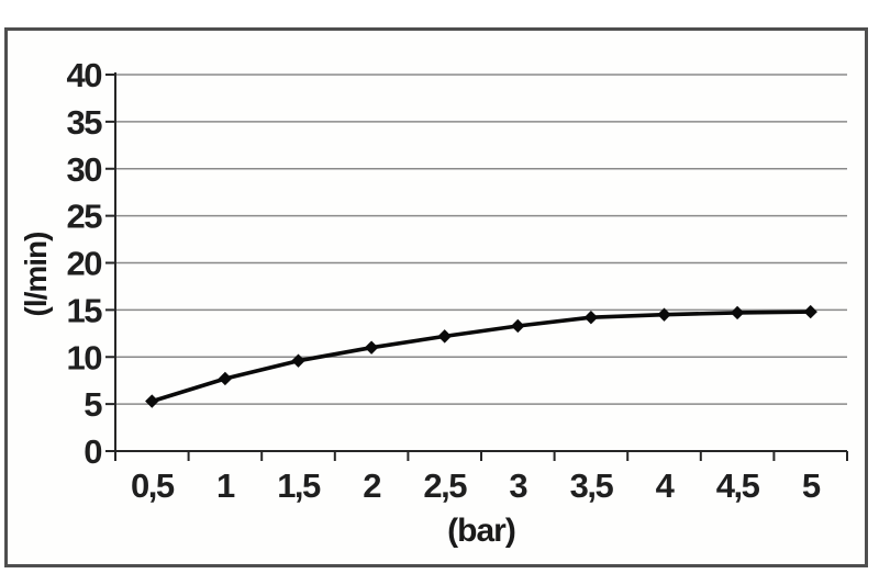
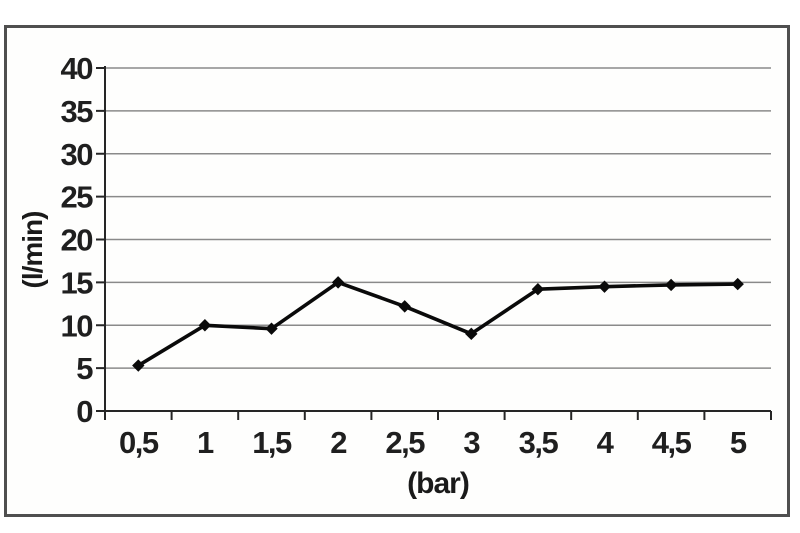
1: 8 -> 10
2: 11 -> 15
3: 13 -> 9
